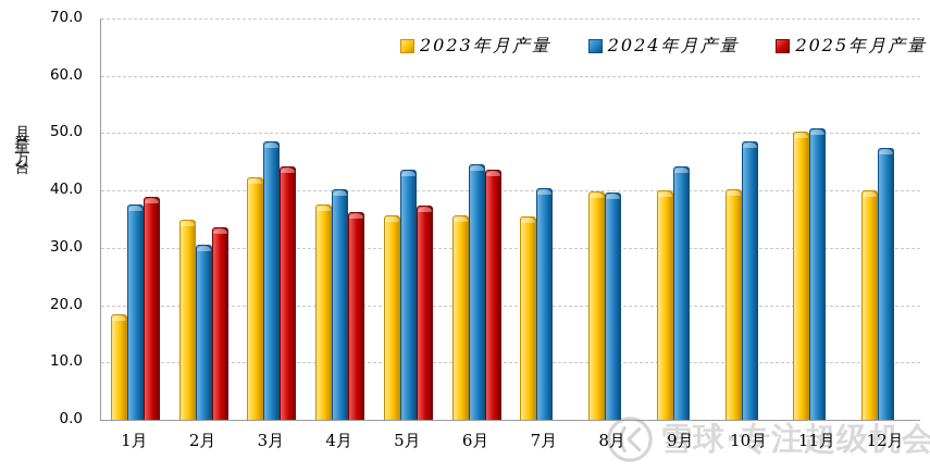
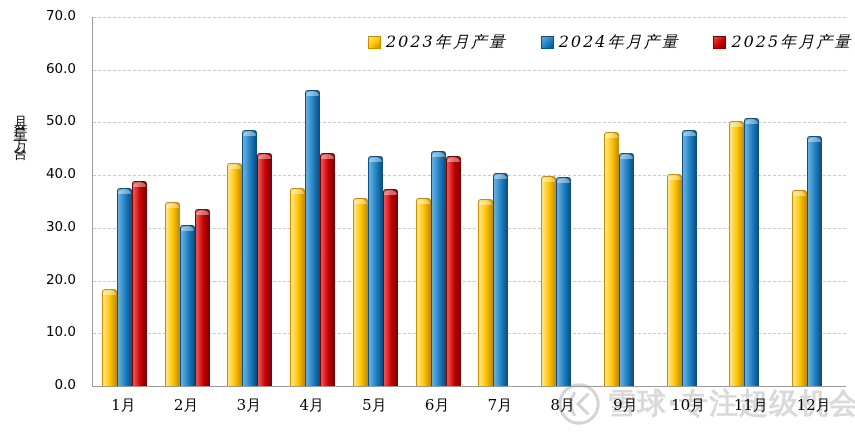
2024年月产量/4月: 40 -> 56
2025年月产量/4月: 36 -> 44
2023年月产量/9月: 40 -> 48
2023年月产量/12月: 40 -> 37
